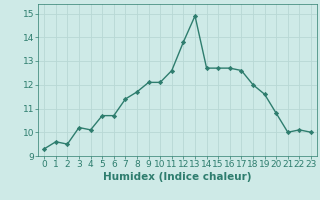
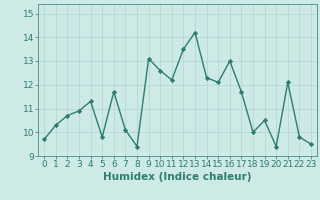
0: 9.3 -> 9.7
1: 9.6 -> 10.3
2: 9.5 -> 10.7
3: 10.2 -> 10.9
4: 10.1 -> 11.3
5: 10.7 -> 9.8
6: 10.7 -> 11.7
7: 11.4 -> 10.1
8: 11.7 -> 9.4
9: 12.1 -> 13.1
10: 12.1 -> 12.6
11: 12.6 -> 12.2
12: 13.8 -> 13.5
13: 14.9 -> 14.2
14: 12.7 -> 12.3
15: 12.7 -> 12.1
16: 12.7 -> 13.0
17: 12.6 -> 11.7
18: 12.0 -> 10.0
19: 11.6 -> 10.5
20: 10.8 -> 9.4
21: 10.0 -> 12.1
22: 10.1 -> 9.8
23: 10.0 -> 9.5
